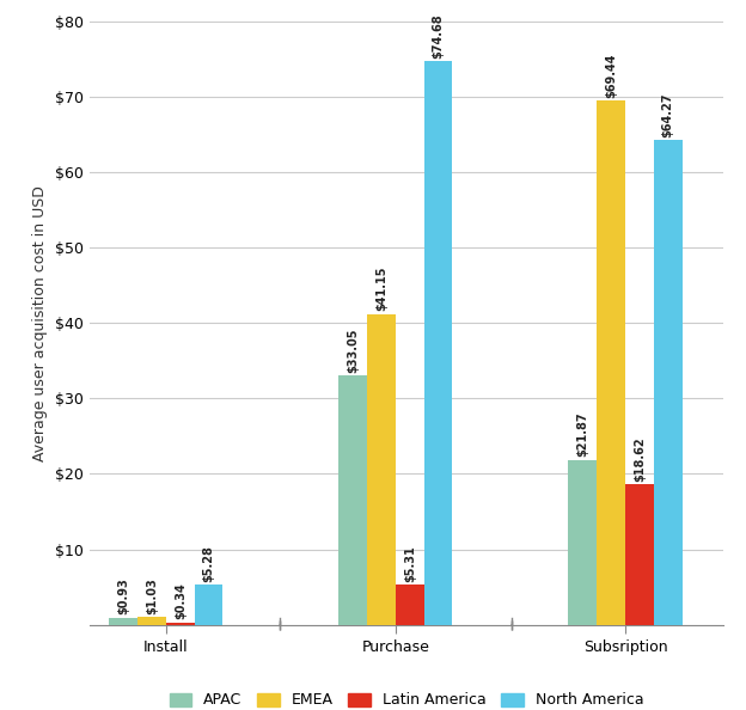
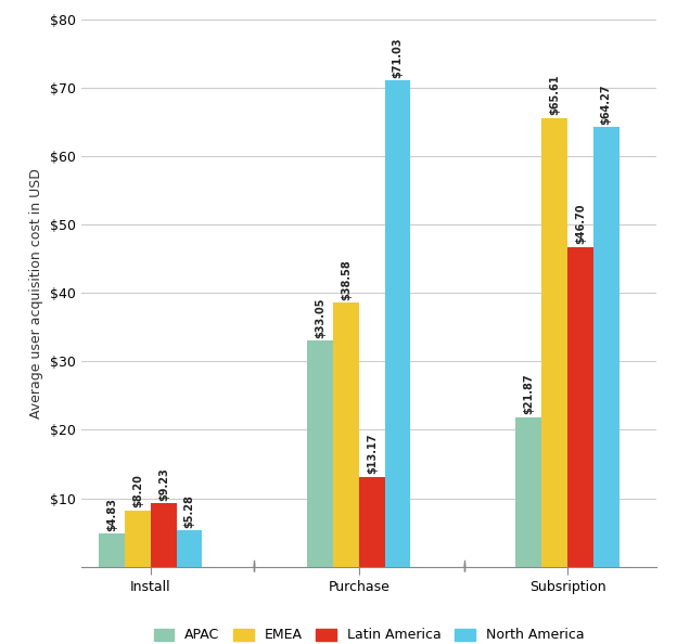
APAC/Install: $0.93 -> $4.83
EMEA/Install: $1.03 -> $8.20
Latin America/Install: $0.34 -> $9.23
EMEA/Purchase: $41.15 -> $38.58
Latin America/Purchase: $5.31 -> $13.17
North America/Purchase: $74.68 -> $71.03
EMEA/Subsription: $69.44 -> $65.61
Latin America/Subsription: $18.62 -> $46.70
